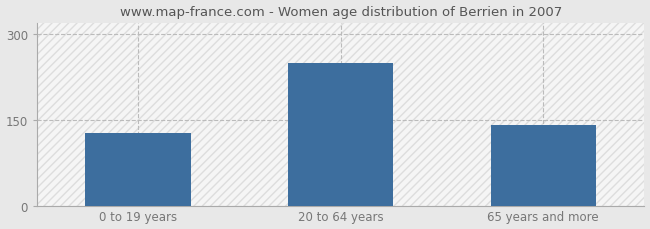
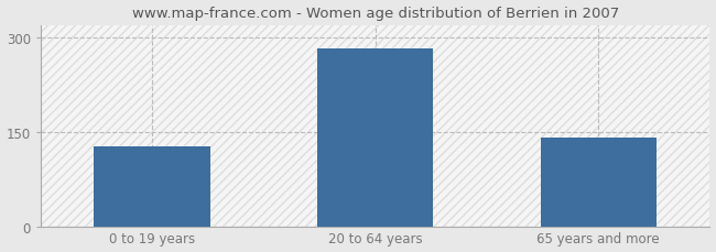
20 to 64 years: 250 -> 283
